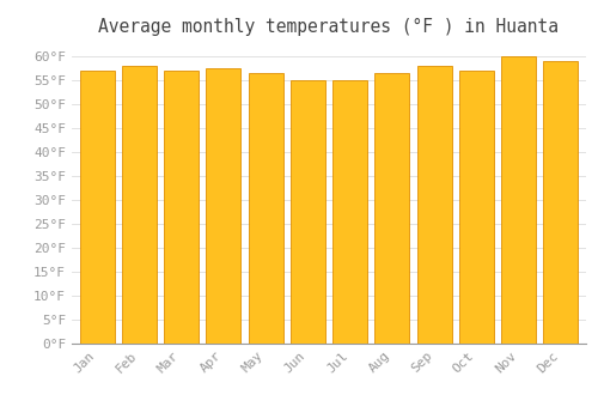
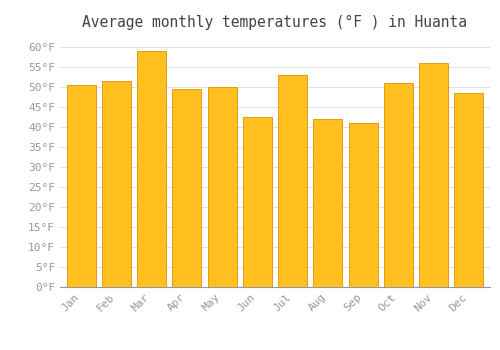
Jan: 57.0°F -> 50.5°F
Feb: 58.0°F -> 51.5°F
Mar: 57.0°F -> 59.0°F
Apr: 57.5°F -> 49.5°F
May: 56.5°F -> 50.0°F
Jun: 55.0°F -> 42.5°F
Jul: 55.0°F -> 53.0°F
Aug: 56.5°F -> 42.0°F
Sep: 58.0°F -> 41.0°F
Oct: 57.0°F -> 51.0°F
Nov: 60.0°F -> 56.0°F
Dec: 59.0°F -> 48.5°F
